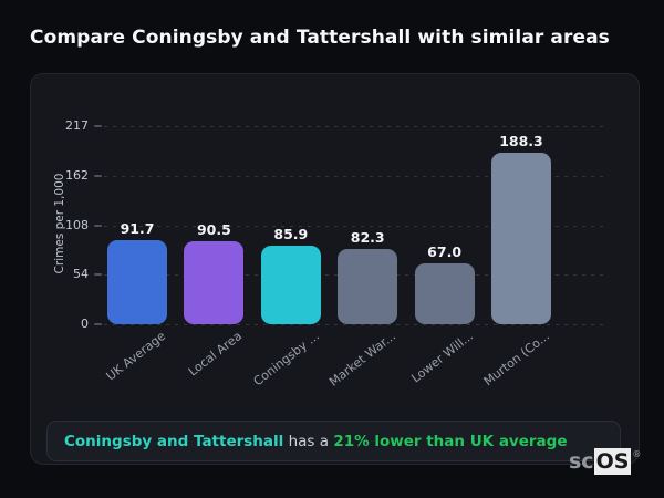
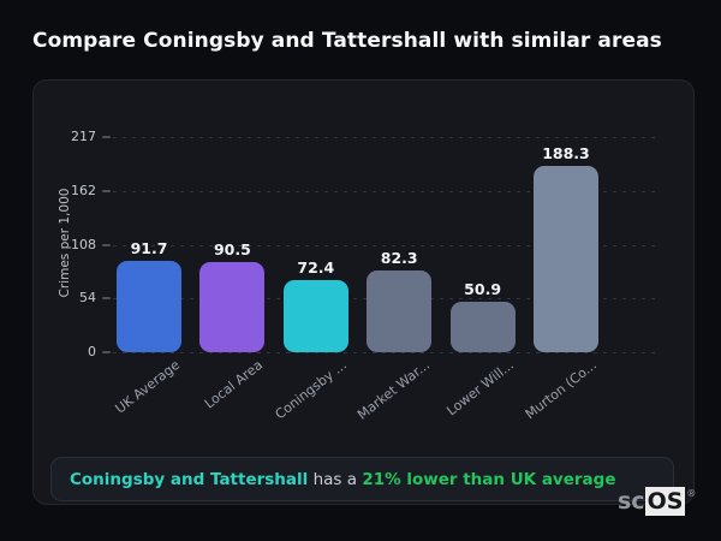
Coningsby ...: 85.9 -> 72.4
Lower Will...: 67.0 -> 50.9
